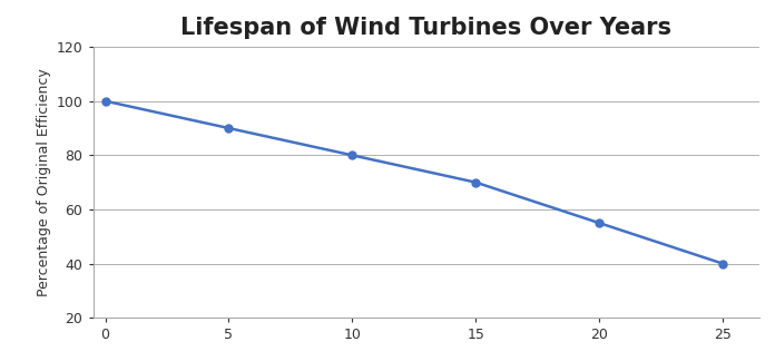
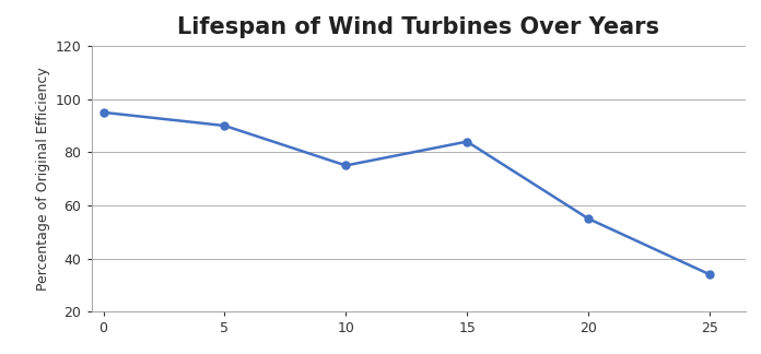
0: 100 -> 95
10: 80 -> 75
15: 70 -> 84
25: 40 -> 34
